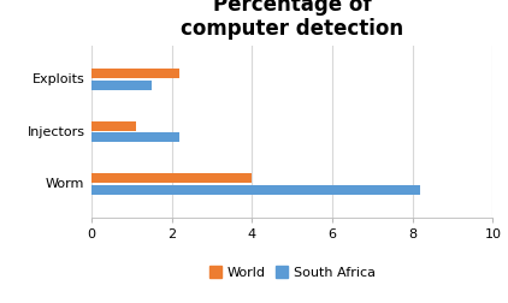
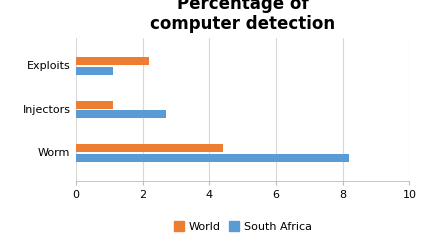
South Africa/Exploits: 1.5 -> 1.1
South Africa/Injectors: 2.2 -> 2.7
World/Worm: 4.0 -> 4.4
